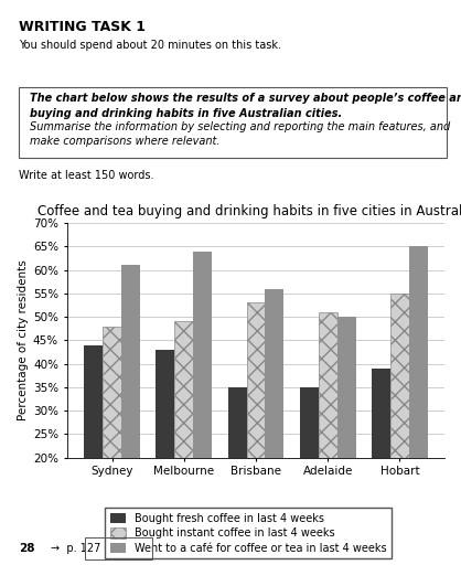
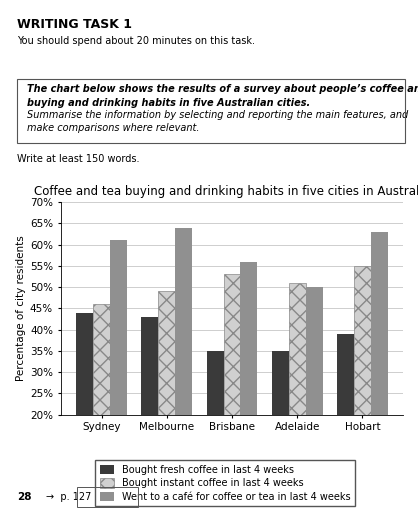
Bought instant coffee in last 4 weeks/Sydney: 48% -> 46%
Went to a café for coffee or tea in last 4 weeks/Hobart: 65% -> 63%
